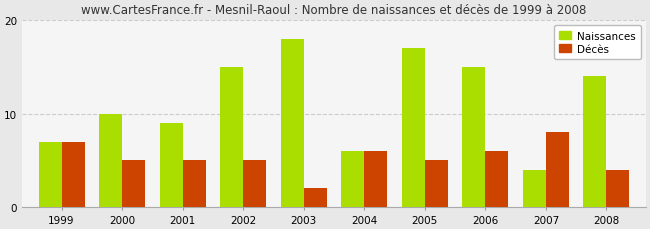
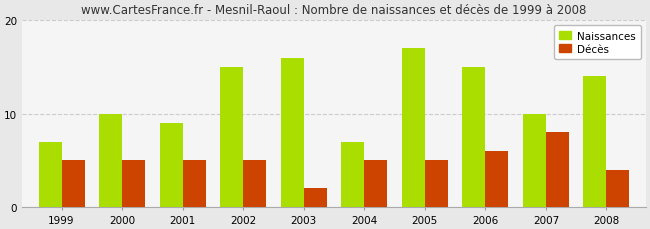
Décès/1999: 7 -> 5
Naissances/2003: 18 -> 16
Naissances/2004: 6 -> 7
Décès/2004: 6 -> 5
Naissances/2007: 4 -> 10
